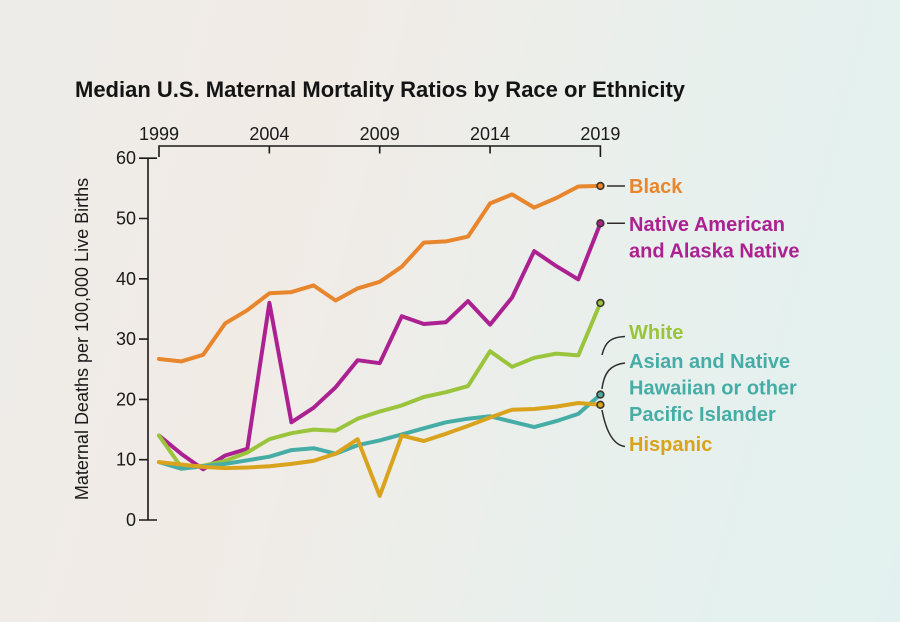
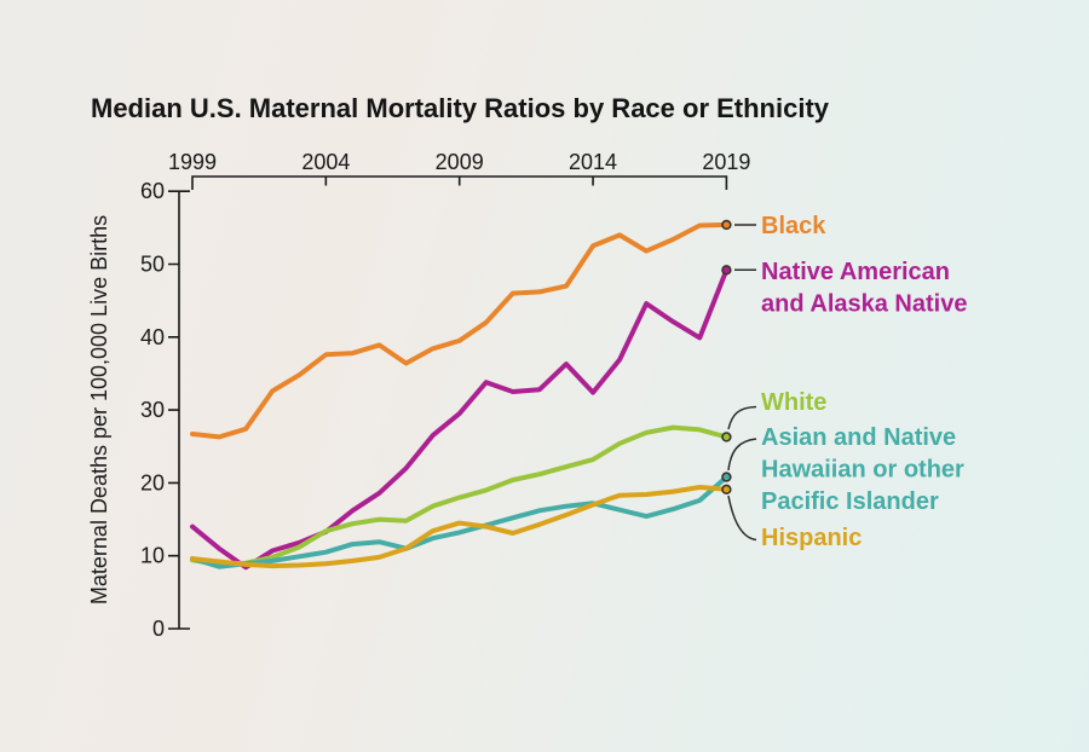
White/1999: 14 -> 9
Native American and Alaska Native/2004: 36 -> 13
Native American and Alaska Native/2009: 26 -> 30
Hispanic/2009: 4 -> 14
White/2014: 28 -> 23
White/2019: 36 -> 26
